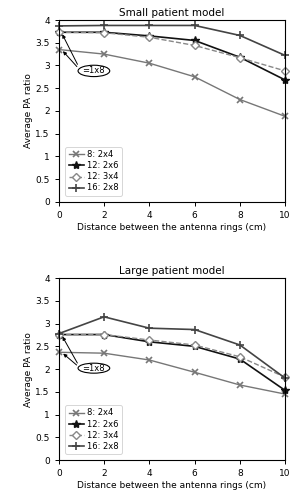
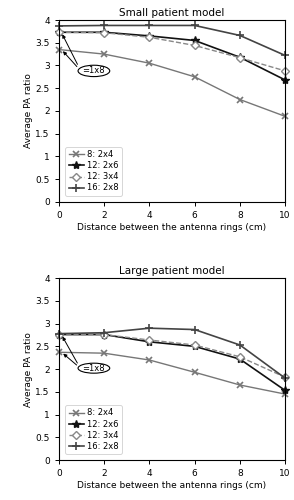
Large patient model/16: 2x8/2: 3.15 -> 2.80
